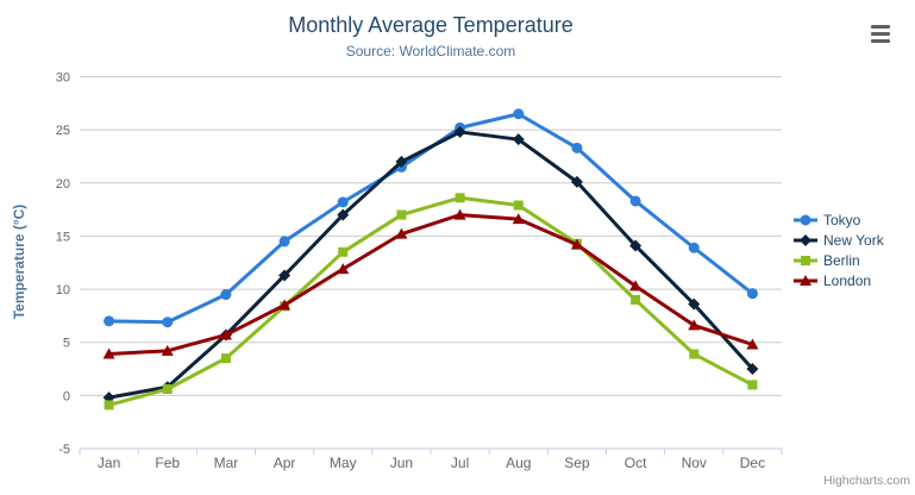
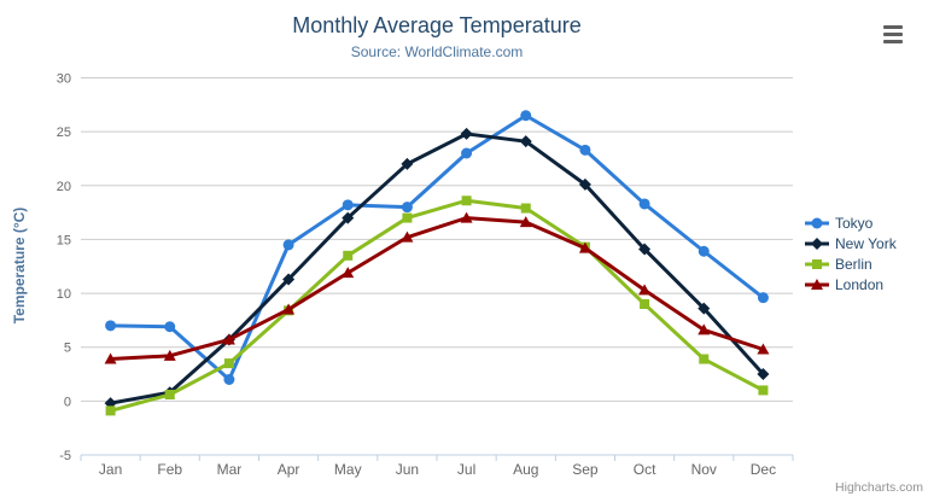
Tokyo/Mar: 10 -> 2
Tokyo/Jun: 22 -> 18
Tokyo/Jul: 25 -> 23
